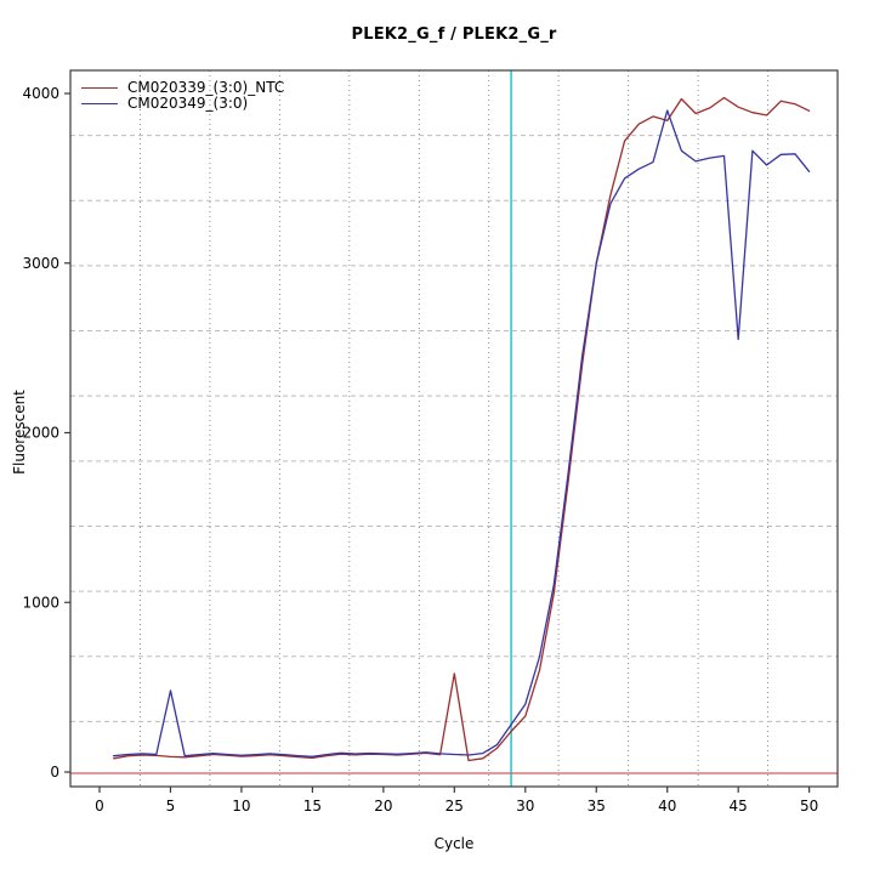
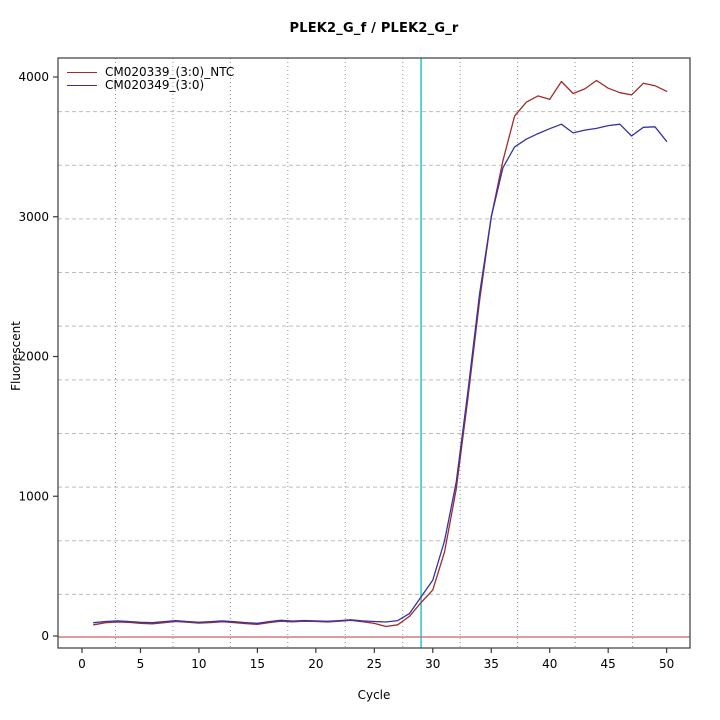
CM020349_(3:0)/5: 480 -> 100
CM020339_(3:0)_NTC/25: 580 -> 90
CM020349_(3:0)/40: 3900 -> 3630
CM020349_(3:0)/45: 2550 -> 3650
